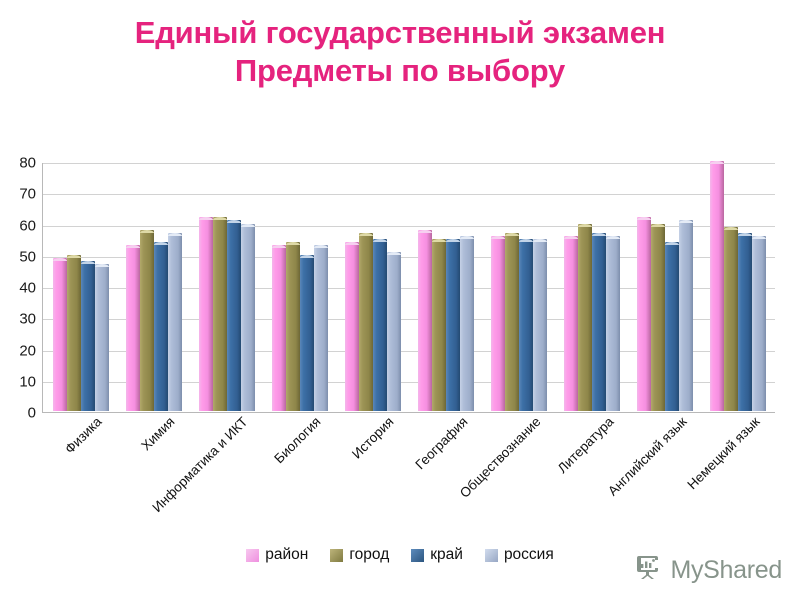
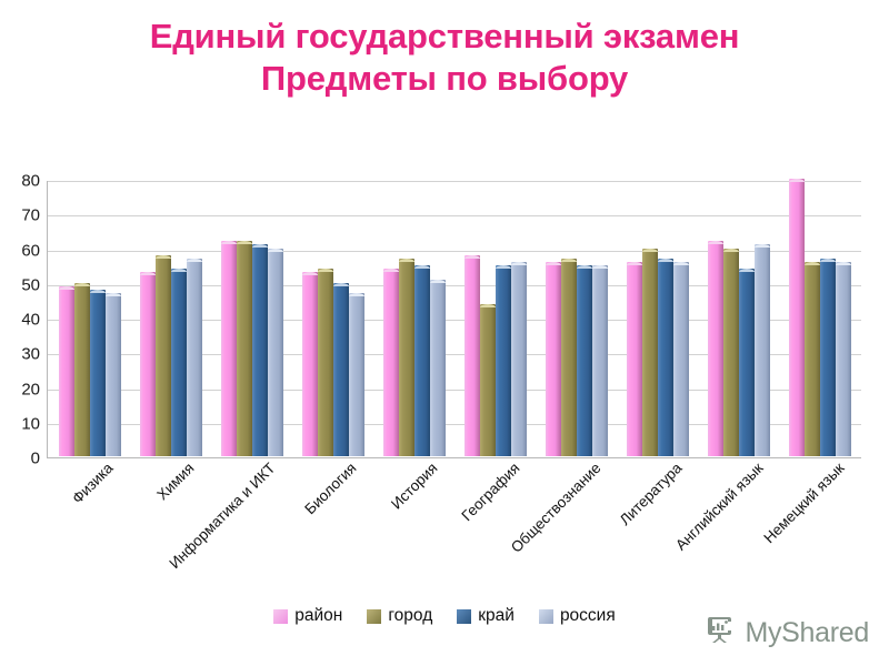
россия/Биология: 53 -> 47
город/География: 55 -> 44
город/Немецкий язык: 59 -> 56
